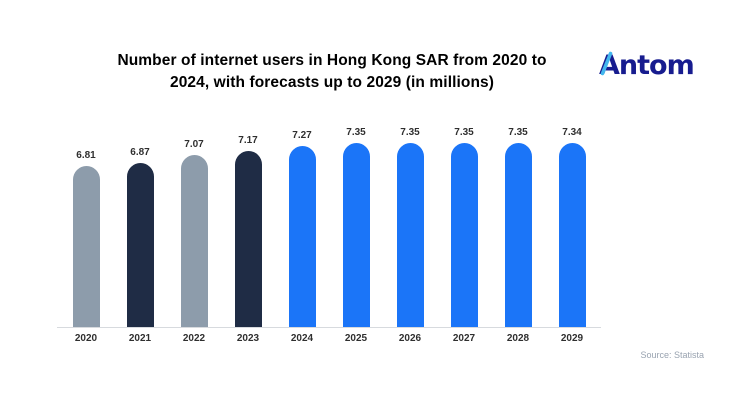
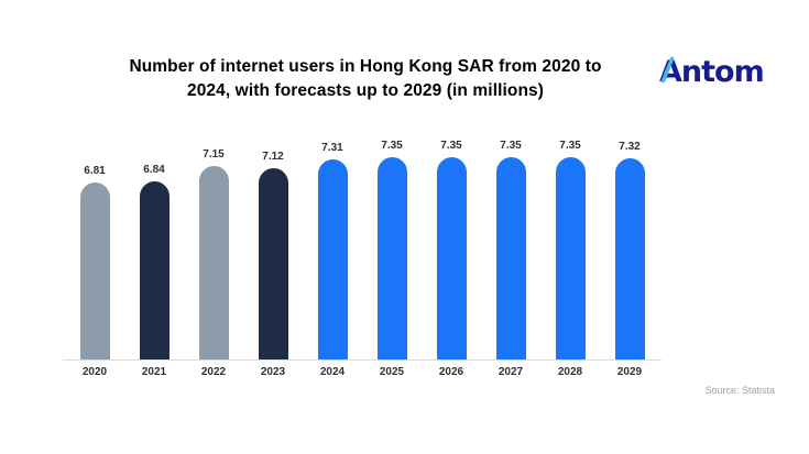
2021: 6.87 -> 6.84
2022: 7.07 -> 7.15
2023: 7.17 -> 7.12
2024: 7.27 -> 7.31
2029: 7.34 -> 7.32
